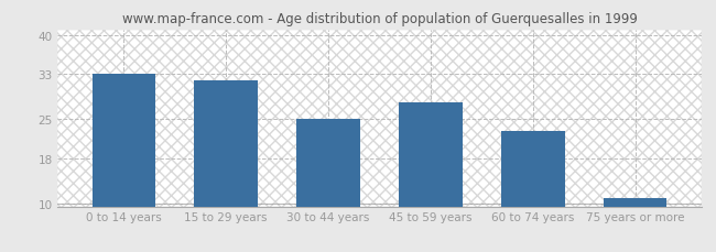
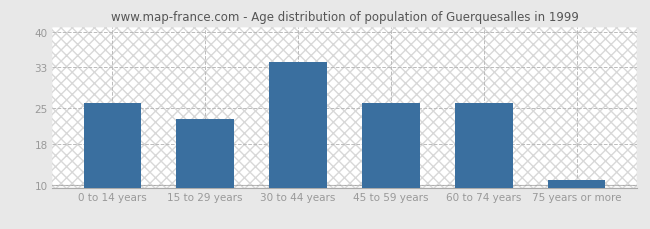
0 to 14 years: 33 -> 26
15 to 29 years: 32 -> 23
30 to 44 years: 25 -> 34
45 to 59 years: 28 -> 26
60 to 74 years: 23 -> 26
